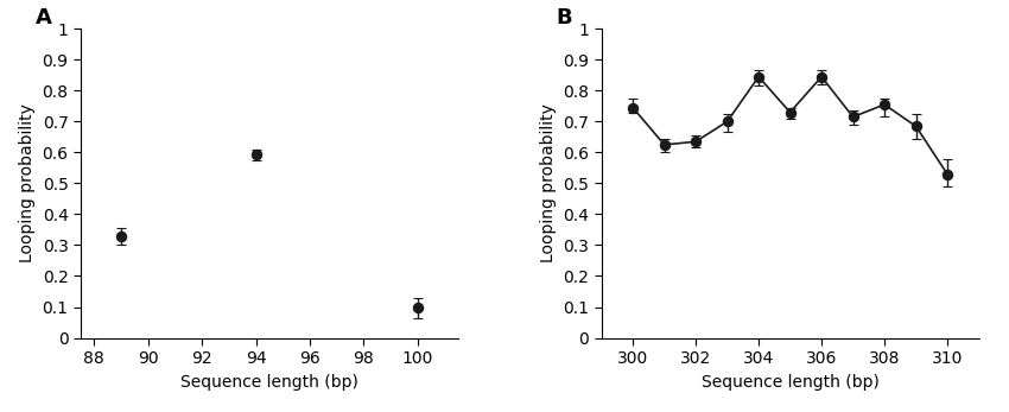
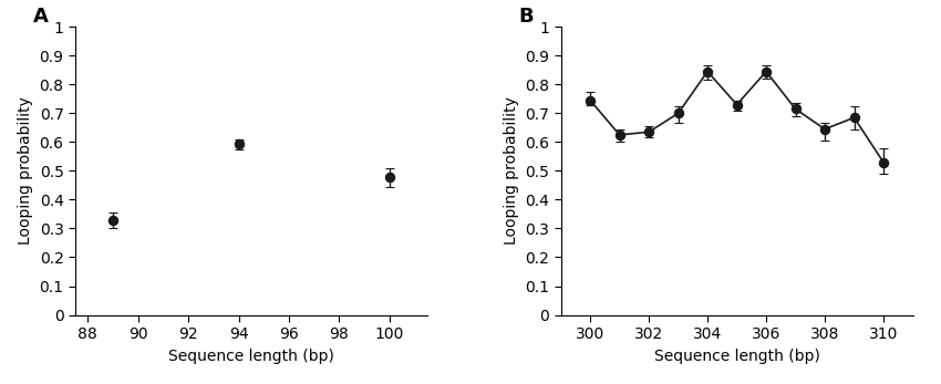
100: 0.100 -> 0.480
308: 0.755 -> 0.645
